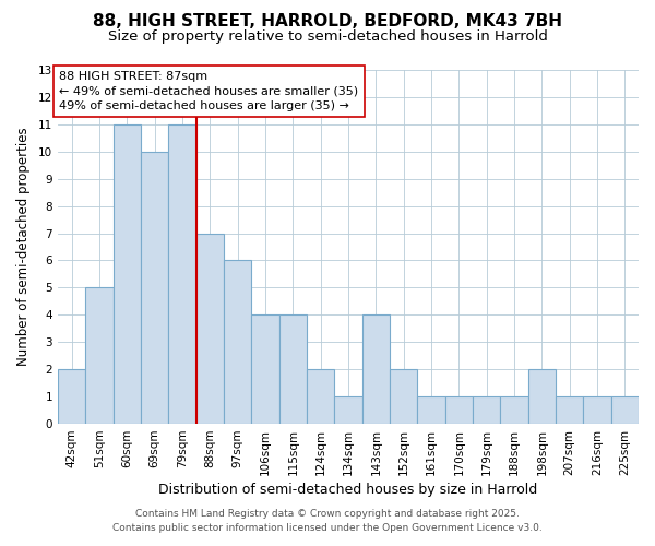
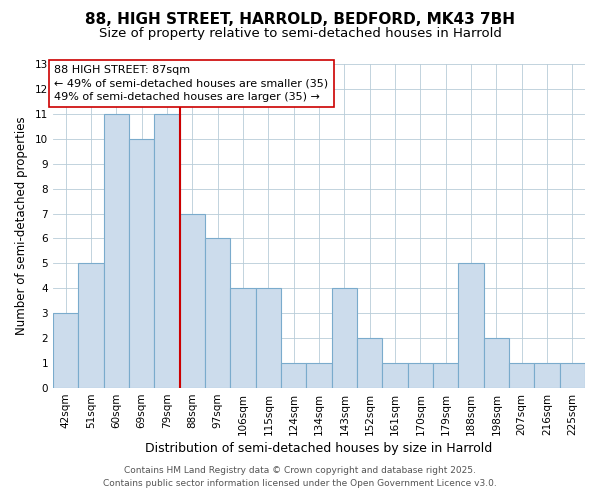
42sqm: 2 -> 3
124sqm: 2 -> 1
188sqm: 1 -> 5
